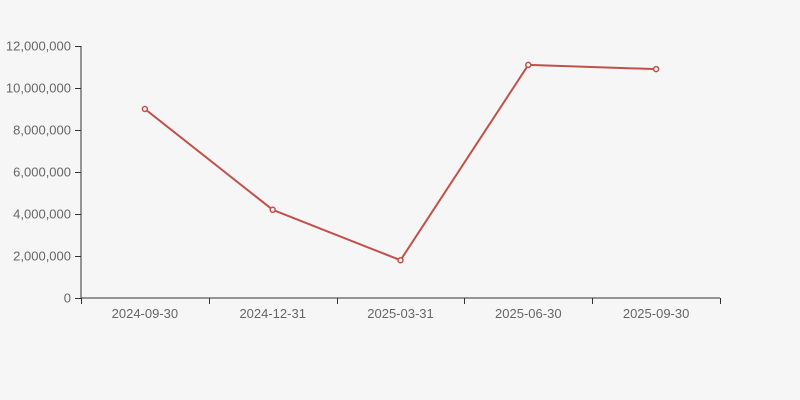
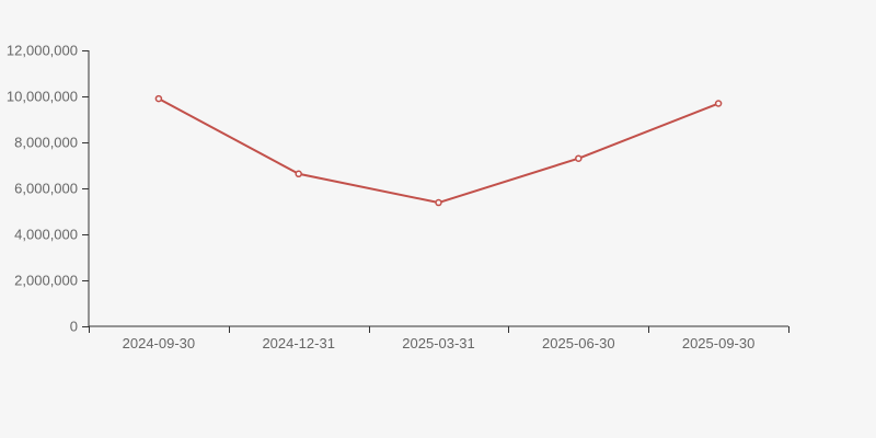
2024-09-30: 9000000 -> 9900000
2024-12-31: 4200000 -> 6600000
2025-03-31: 1800000 -> 5400000
2025-06-30: 11100000 -> 7300000
2025-09-30: 10900000 -> 9700000
